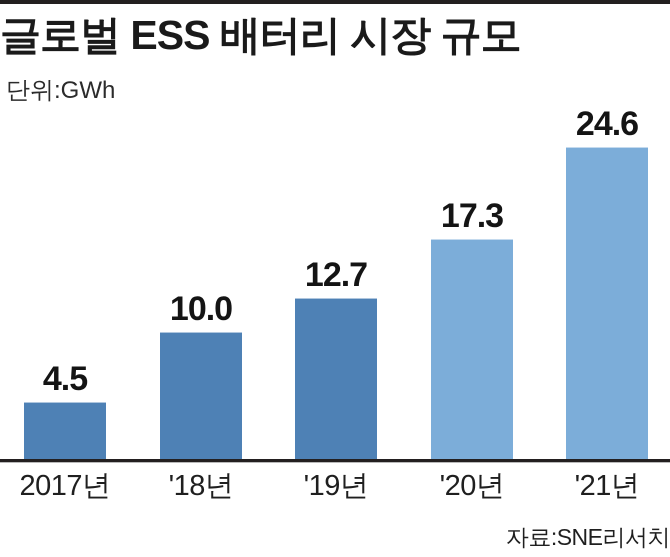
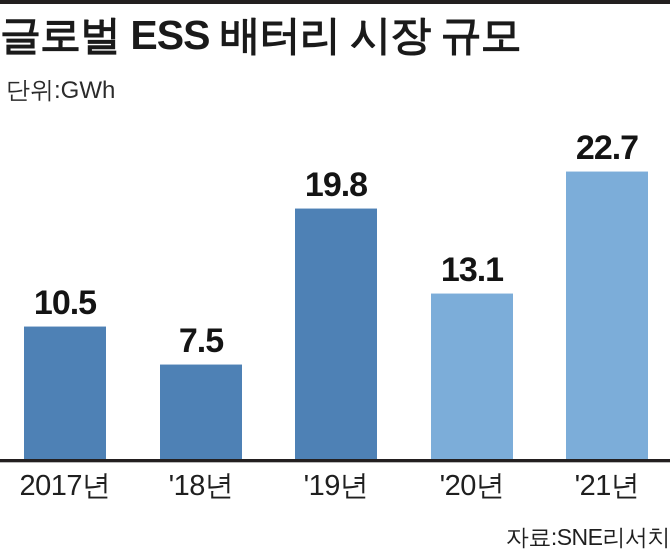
2017년: 4.5 -> 10.5
'18년: 10.0 -> 7.5
'19년: 12.7 -> 19.8
'20년: 17.3 -> 13.1
'21년: 24.6 -> 22.7
